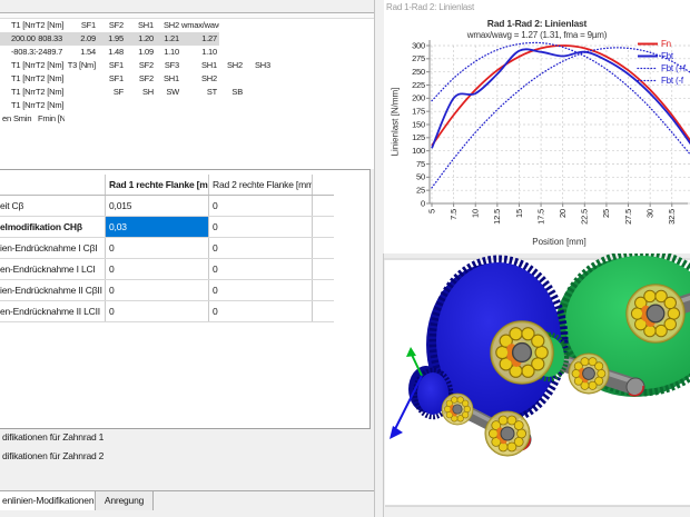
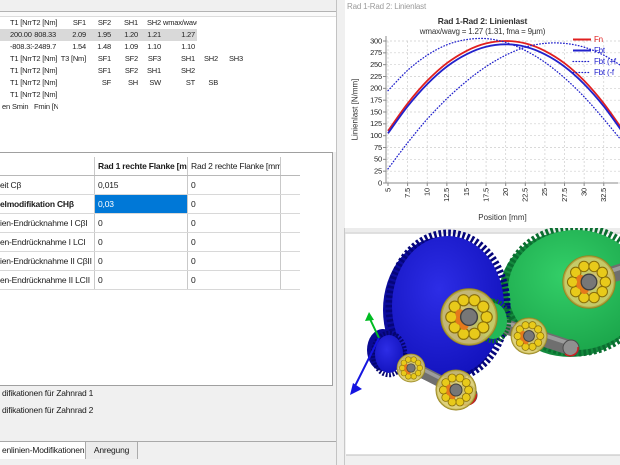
Fbt/7.5: 200 -> 160
Fbt/15: 290 -> 270
Fbt/20: 280 -> 290
